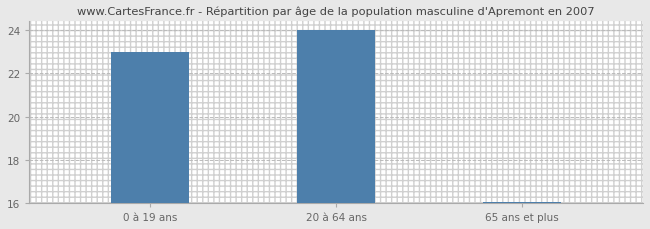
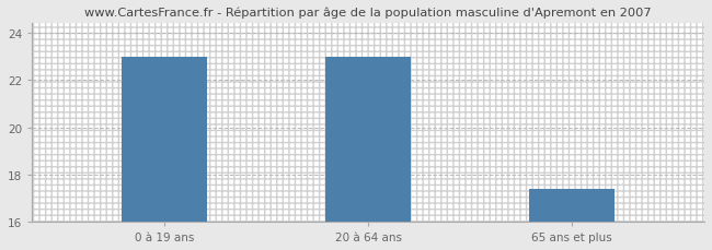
20 à 64 ans: 24.00 -> 23.00
65 ans et plus: 16.05 -> 17.40
